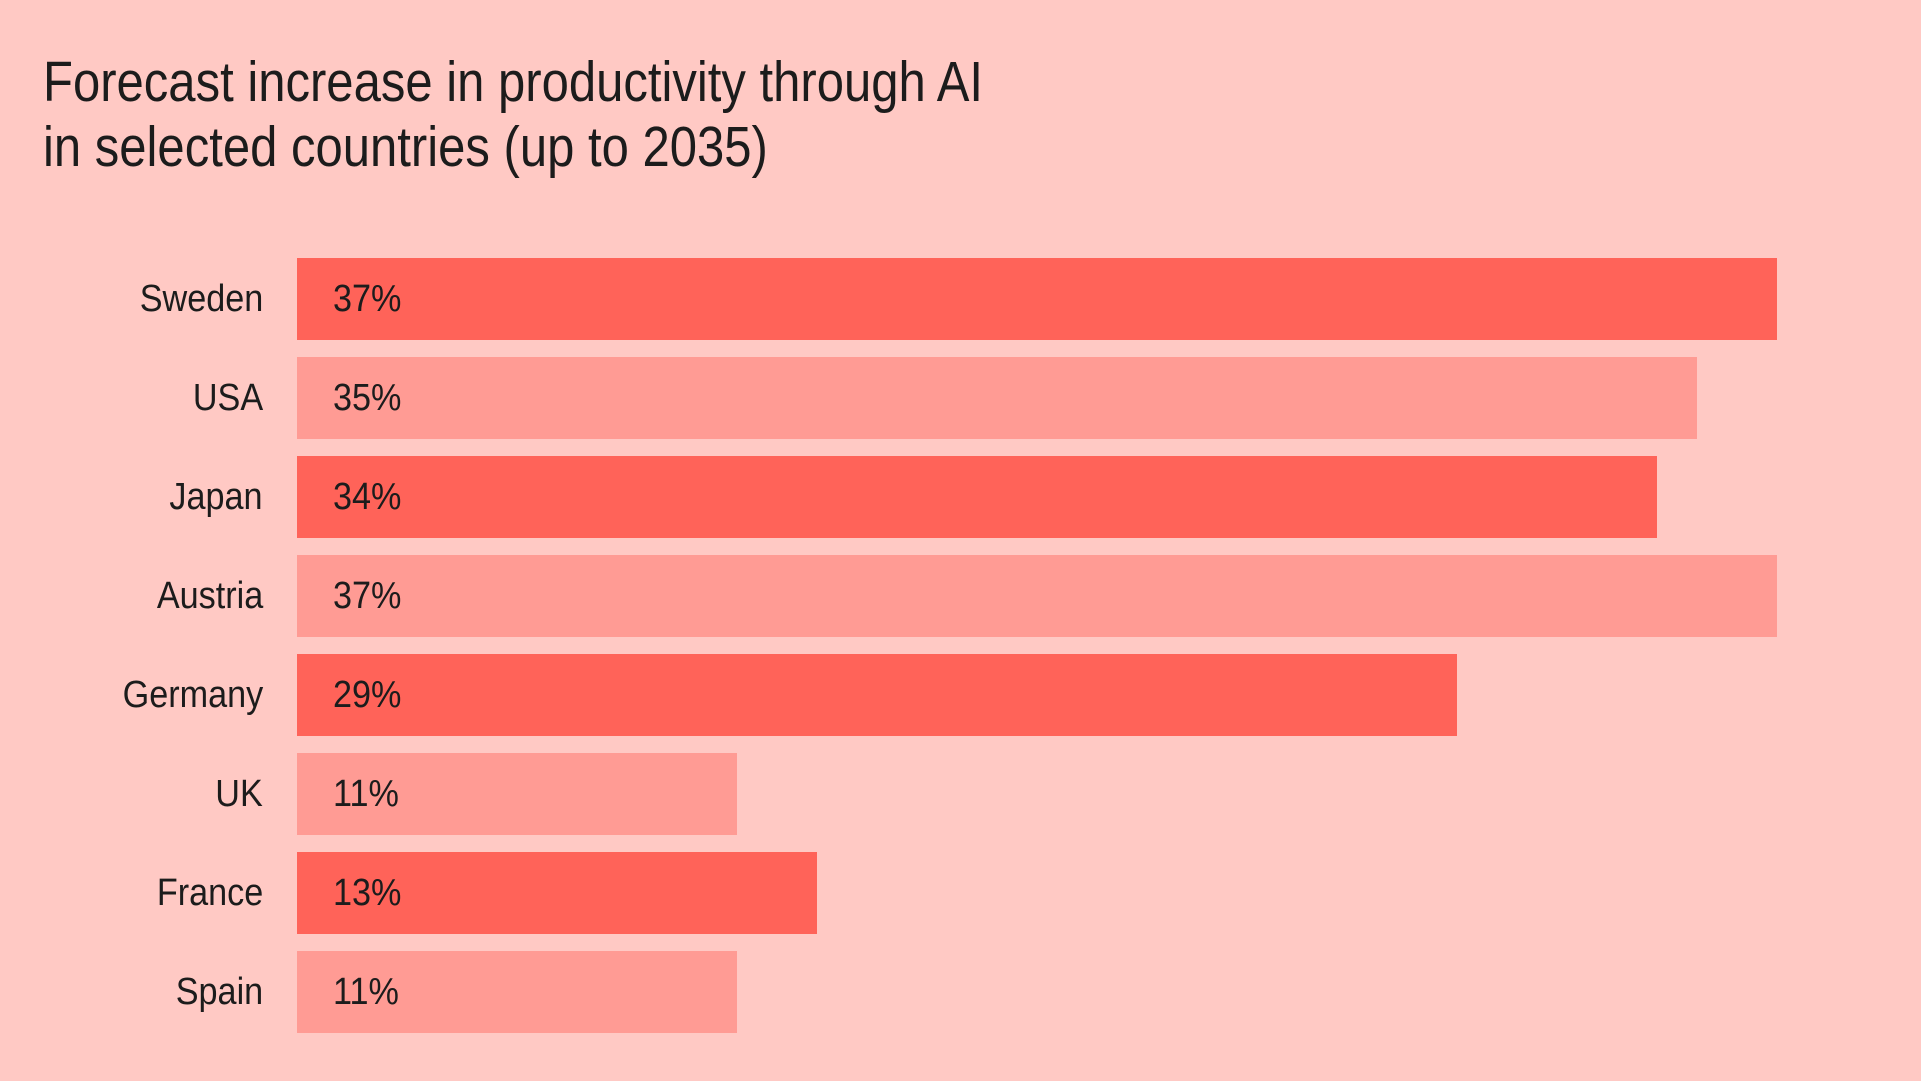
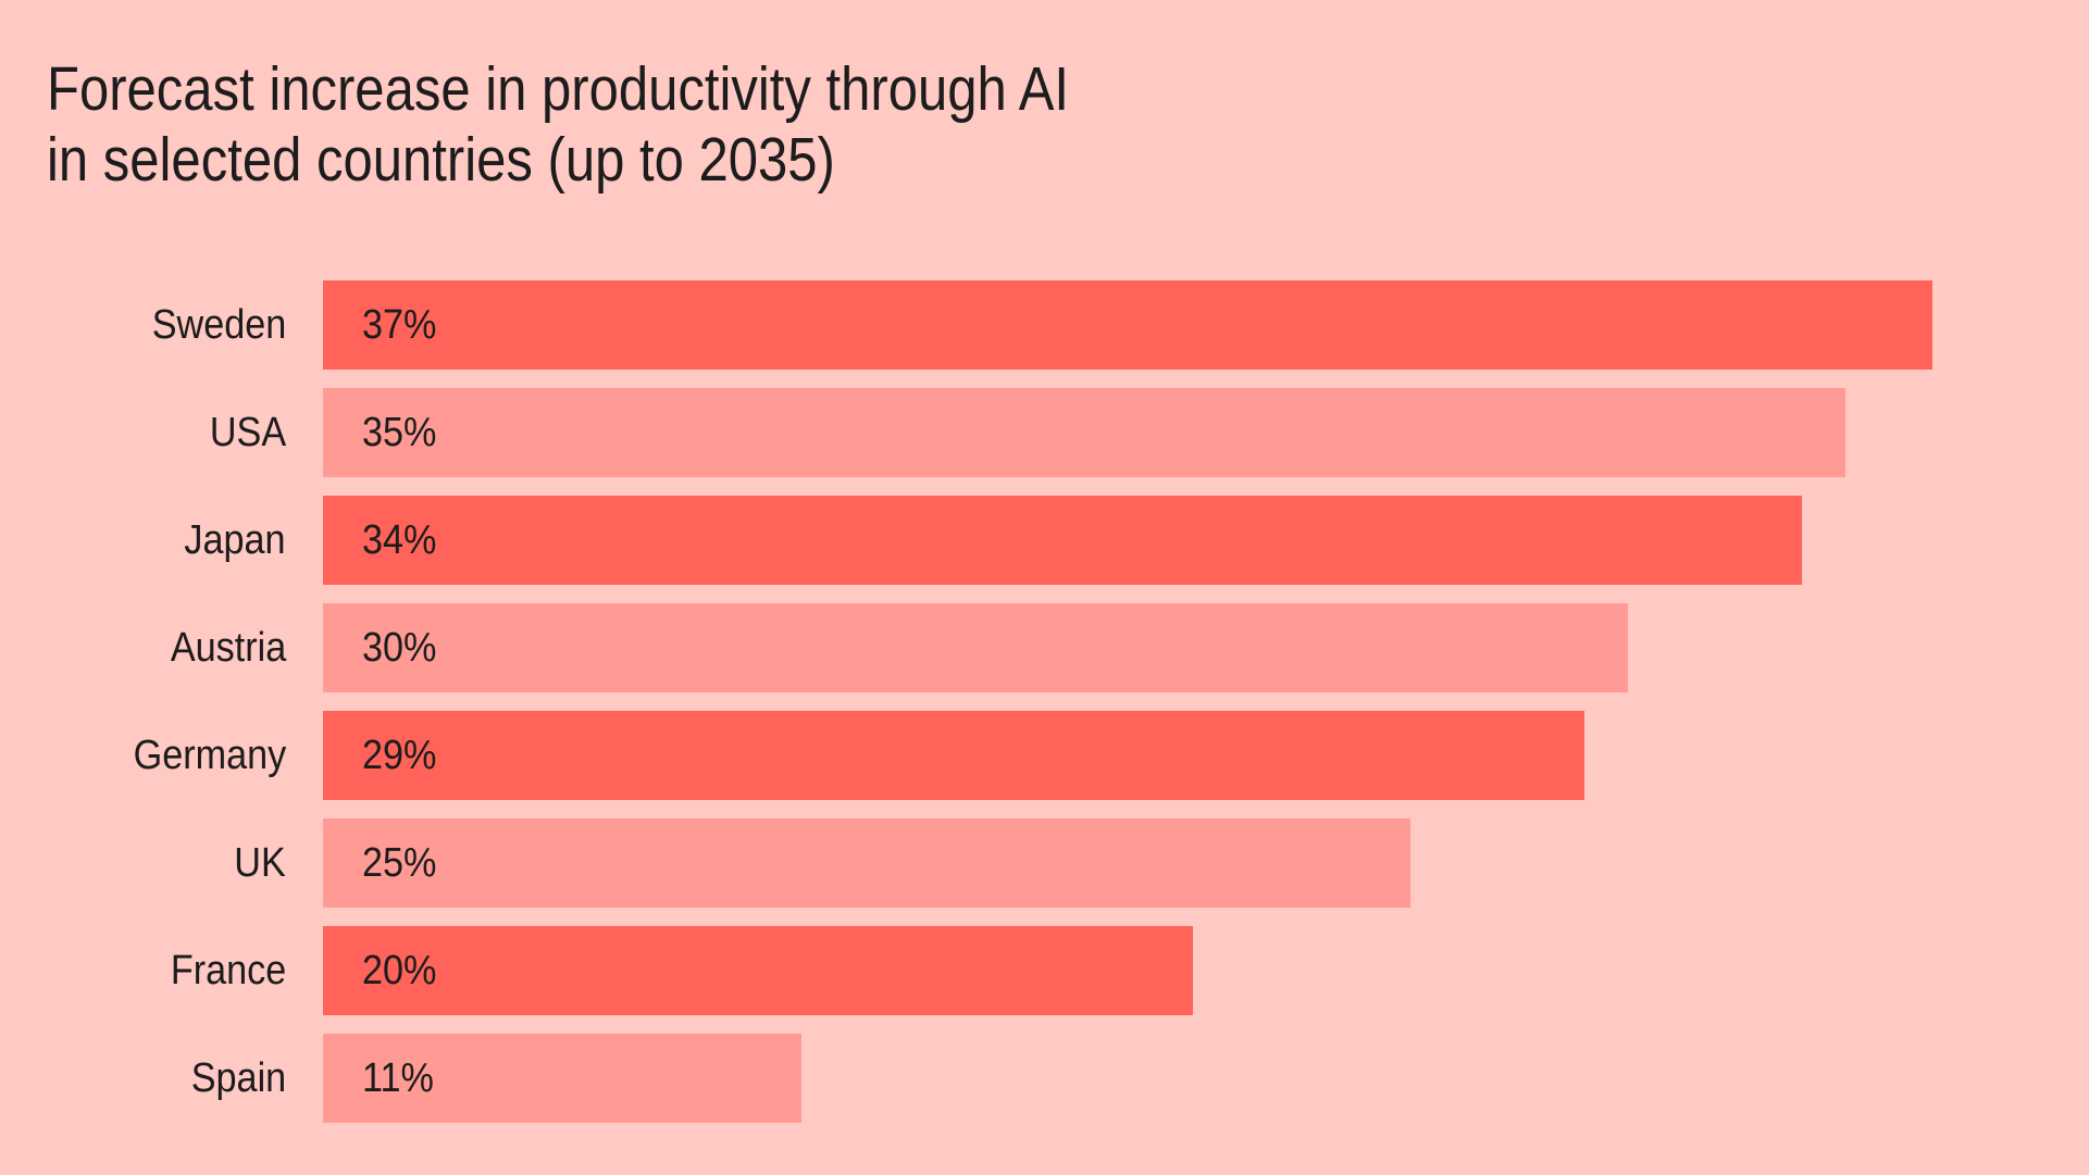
Austria: 37% -> 30%
UK: 11% -> 25%
France: 13% -> 20%
